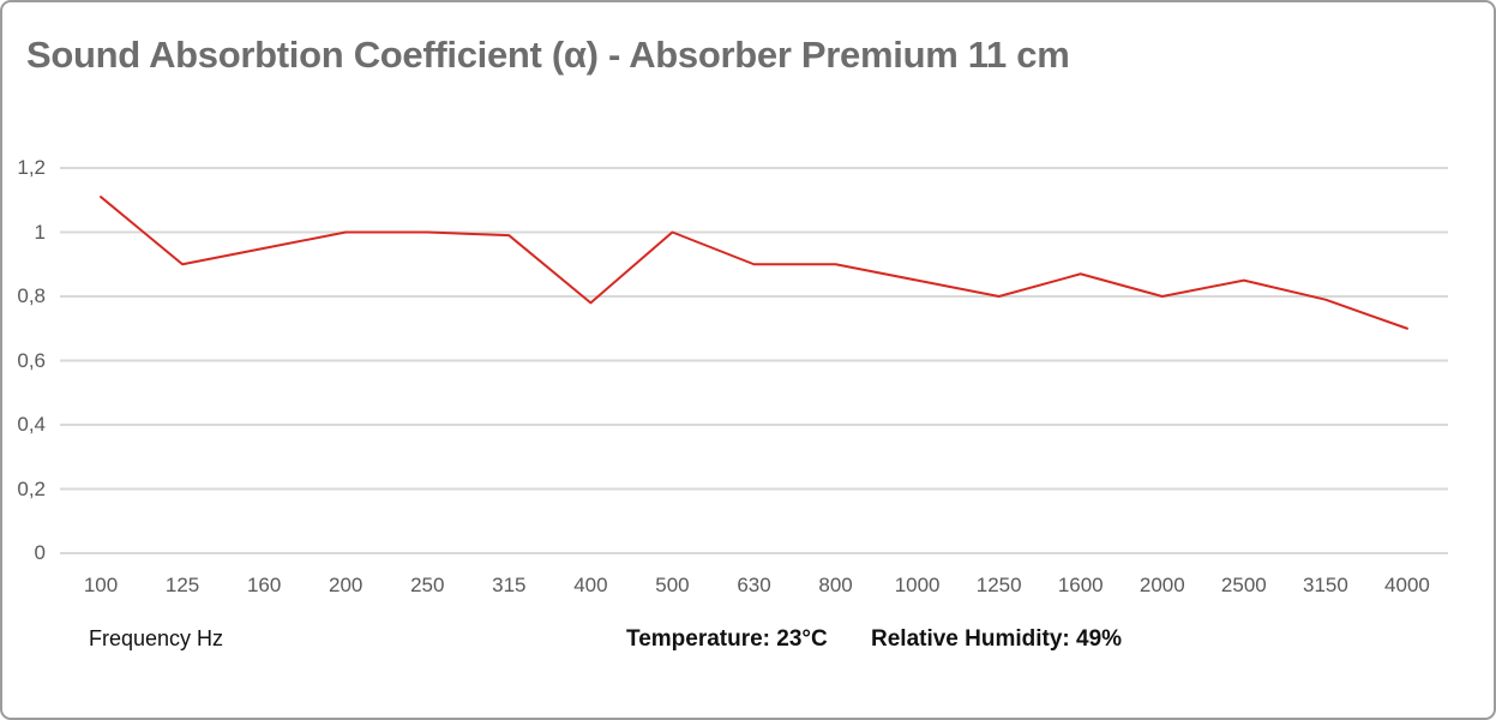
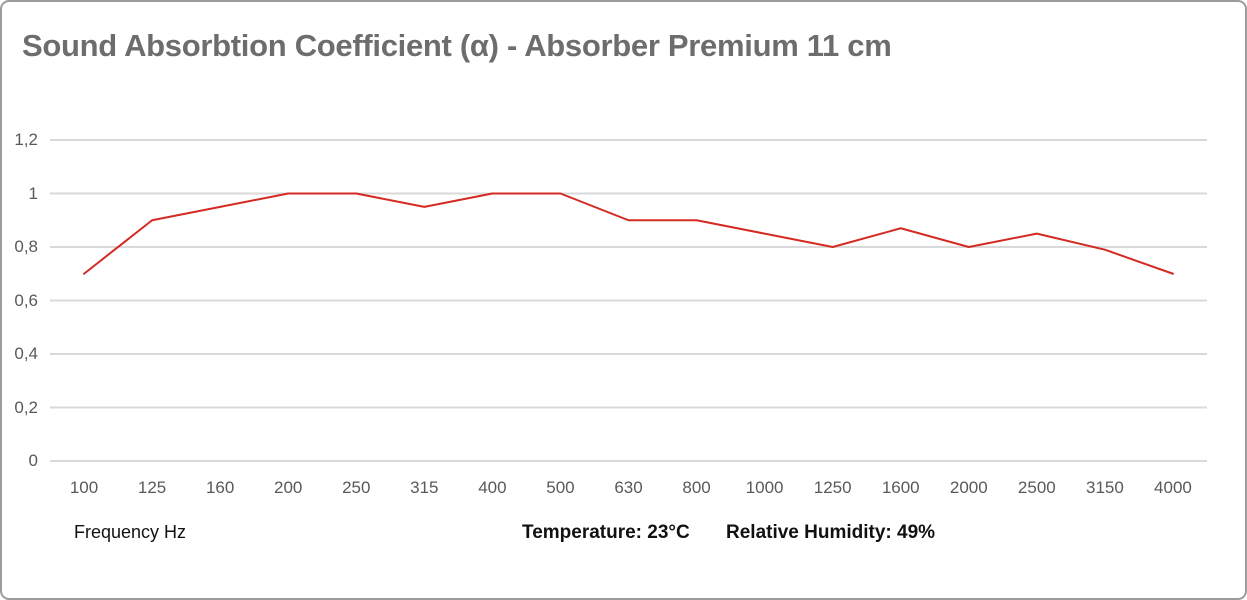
100: 1,11 -> 0,70
315: 0,99 -> 0,95
400: 0,78 -> 1,00
